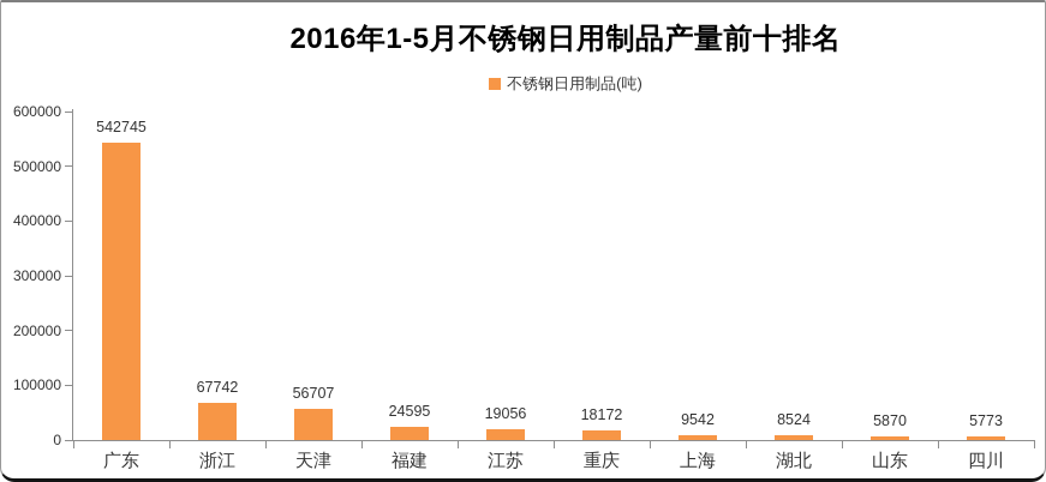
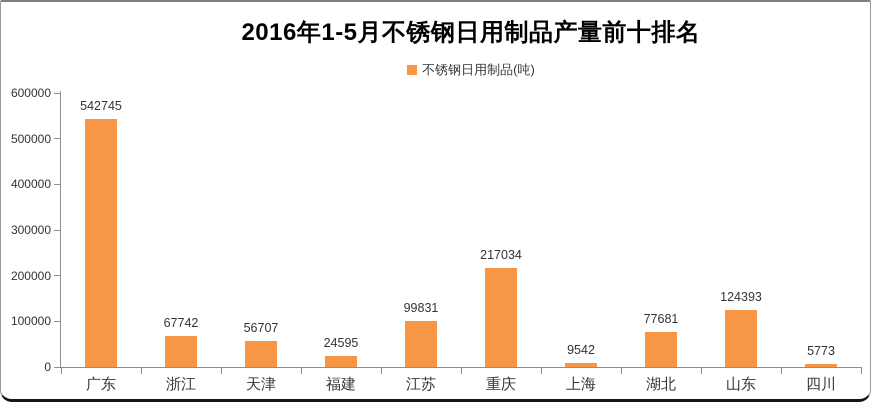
江苏: 19056 -> 99831
重庆: 18172 -> 217034
湖北: 8524 -> 77681
山东: 5870 -> 124393
